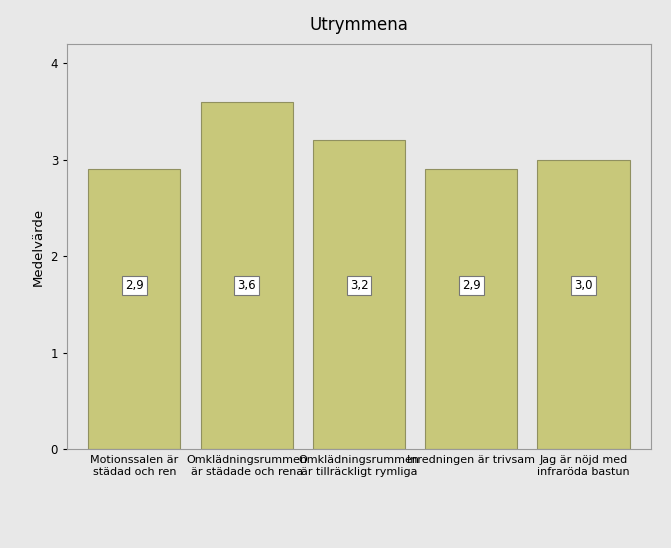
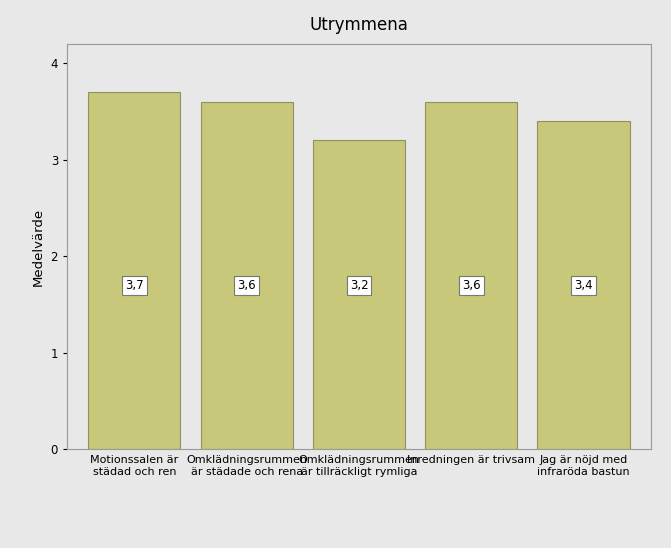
Motionssalen är städad och ren: 2,9 -> 3,7
Inredningen är trivsam: 2,9 -> 3,6
Jag är nöjd med infraröda bastun: 3,0 -> 3,4
